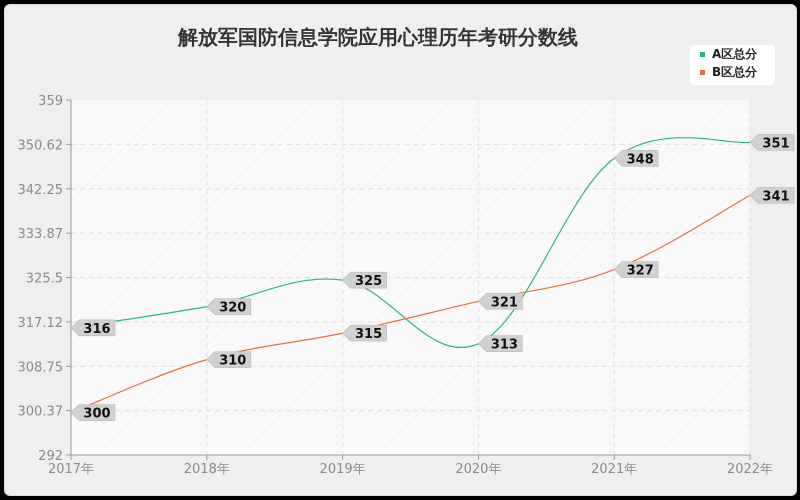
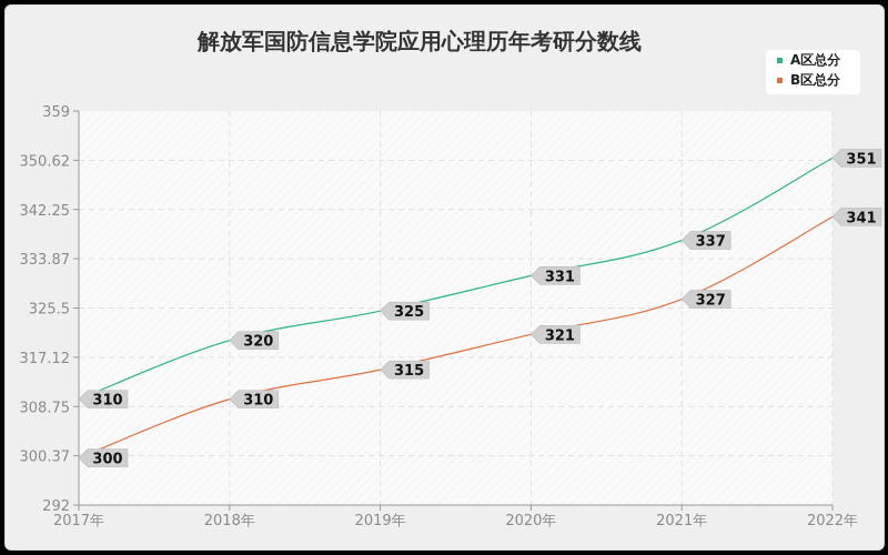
A区总分/2017年: 316 -> 310
A区总分/2020年: 313 -> 331
A区总分/2021年: 348 -> 337
